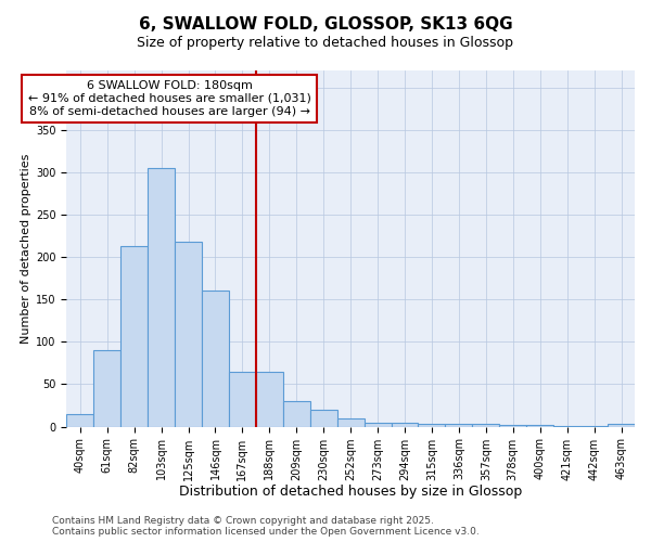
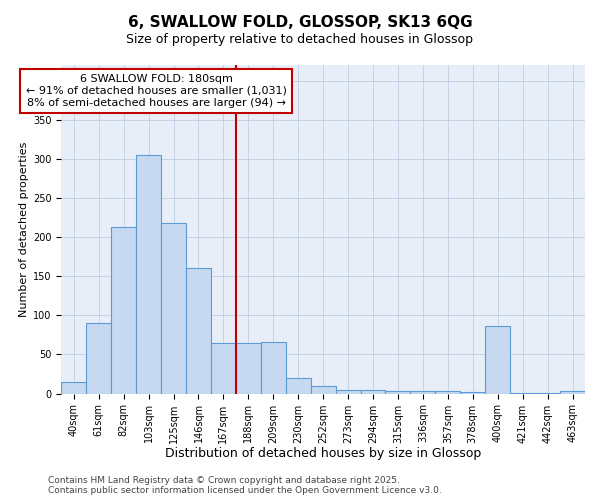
209sqm: 30 -> 66
400sqm: 2 -> 86
